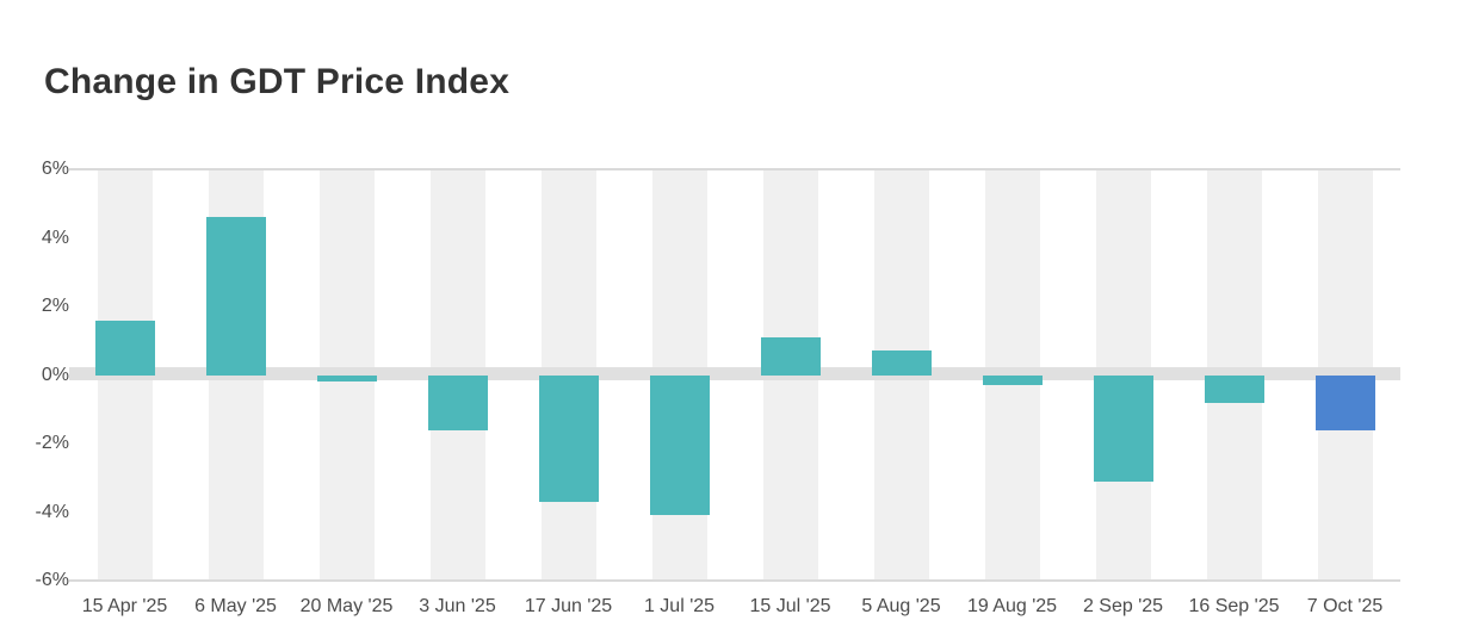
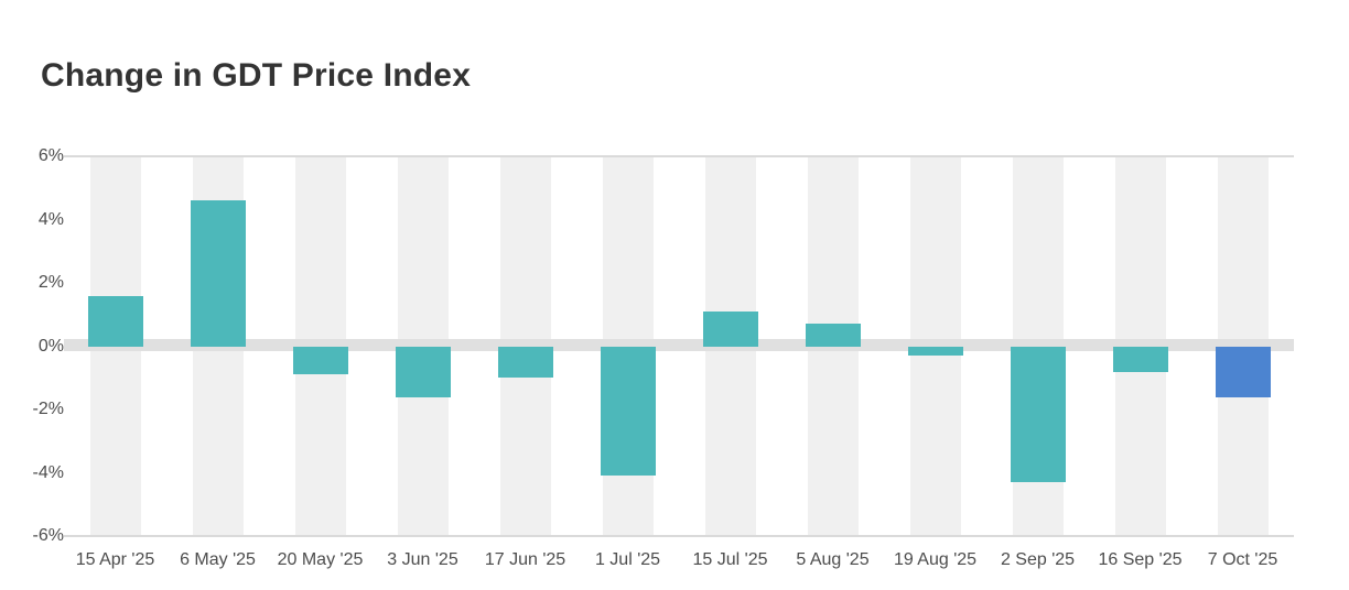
20 May '25: -0.2% -> -0.9%
17 Jun '25: -3.7% -> -1.0%
2 Sep '25: -3.1% -> -4.3%
